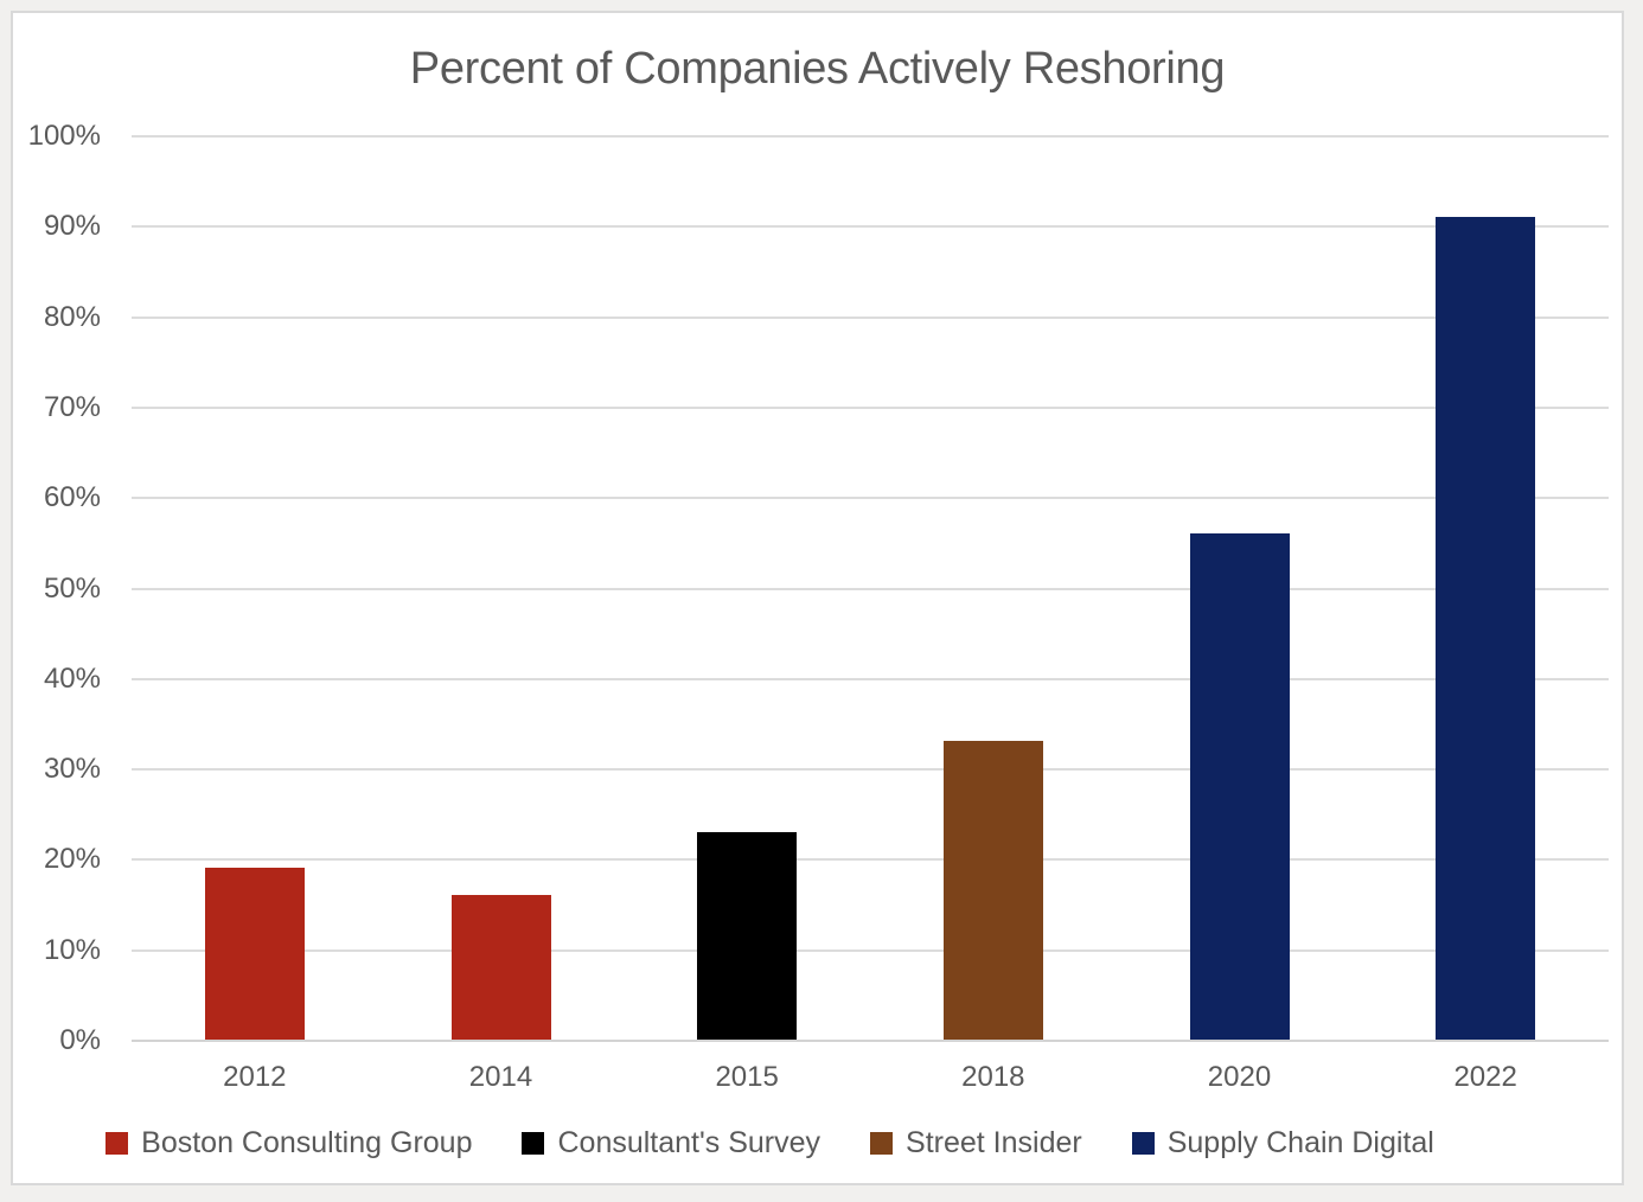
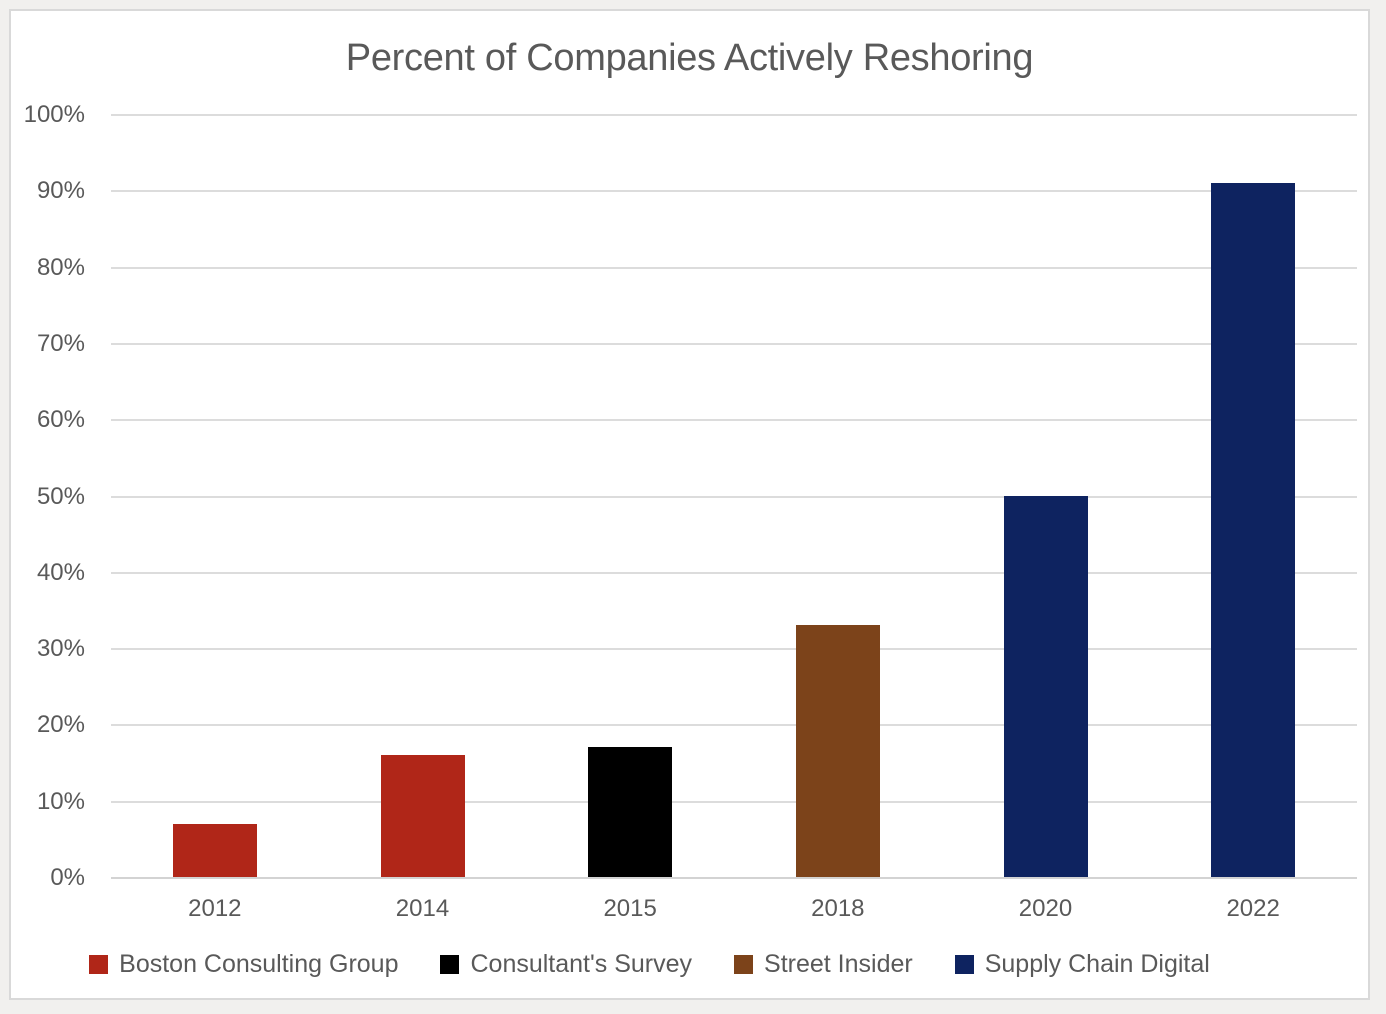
2012: 19% -> 7%
2015: 23% -> 17%
2020: 56% -> 50%
